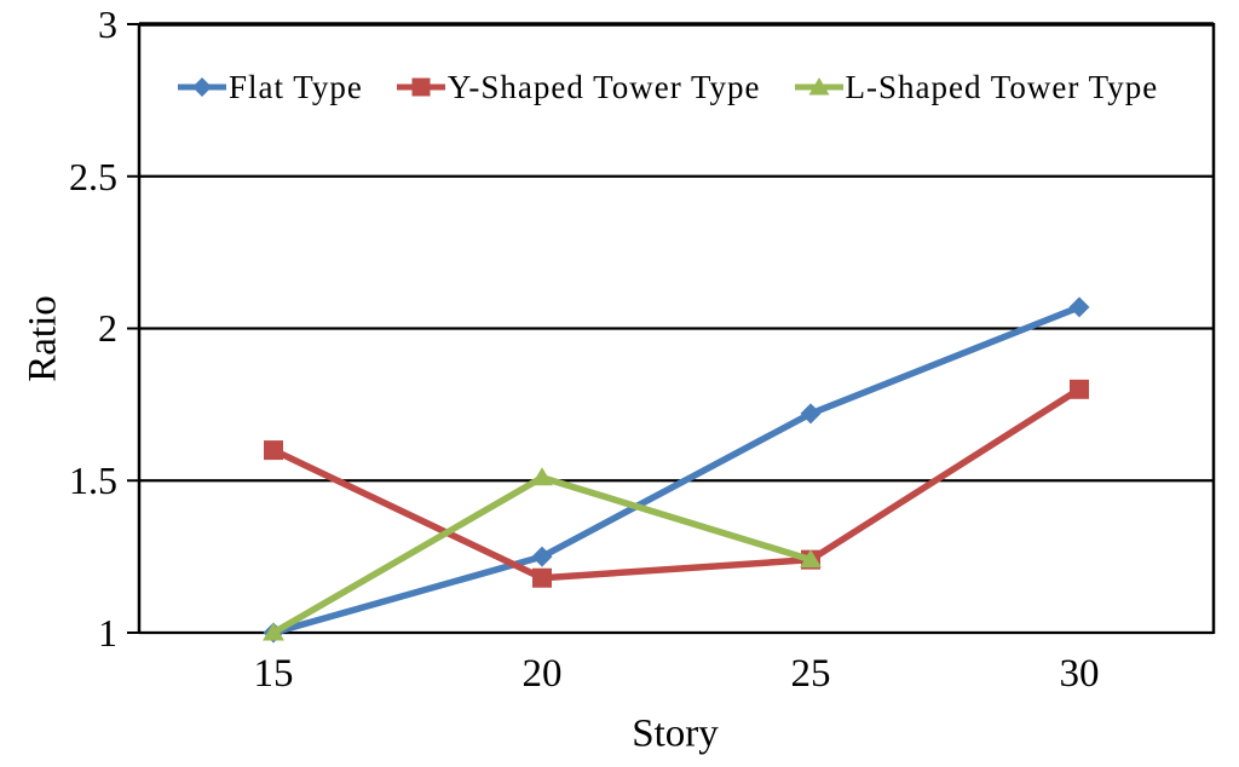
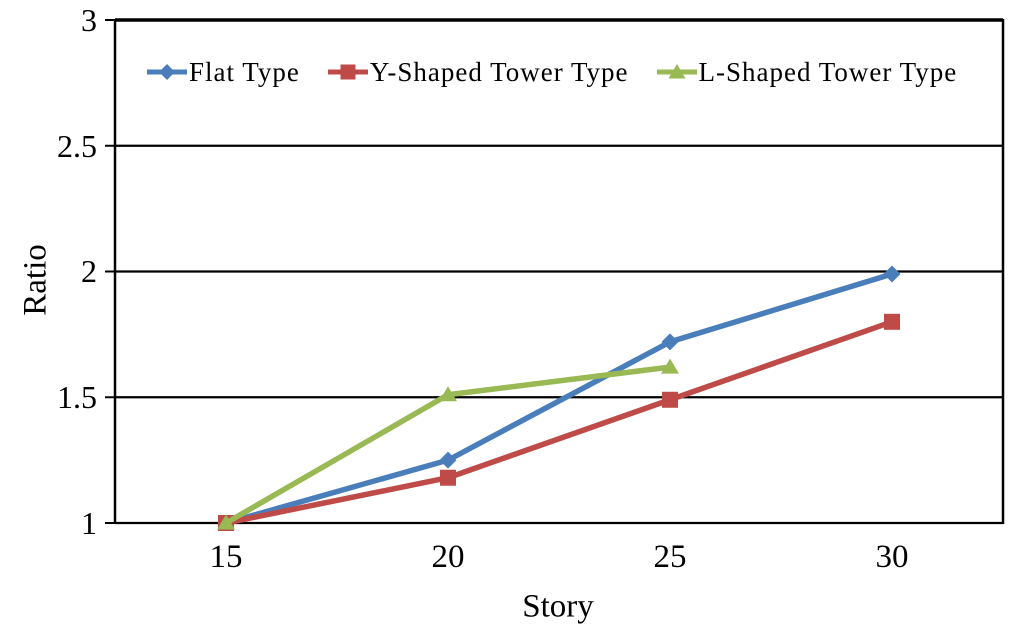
Y-Shaped Tower Type/15: 1.60 -> 1.00
Y-Shaped Tower Type/25: 1.24 -> 1.49
L-Shaped Tower Type/25: 1.24 -> 1.62
Flat Type/30: 2.07 -> 1.99
